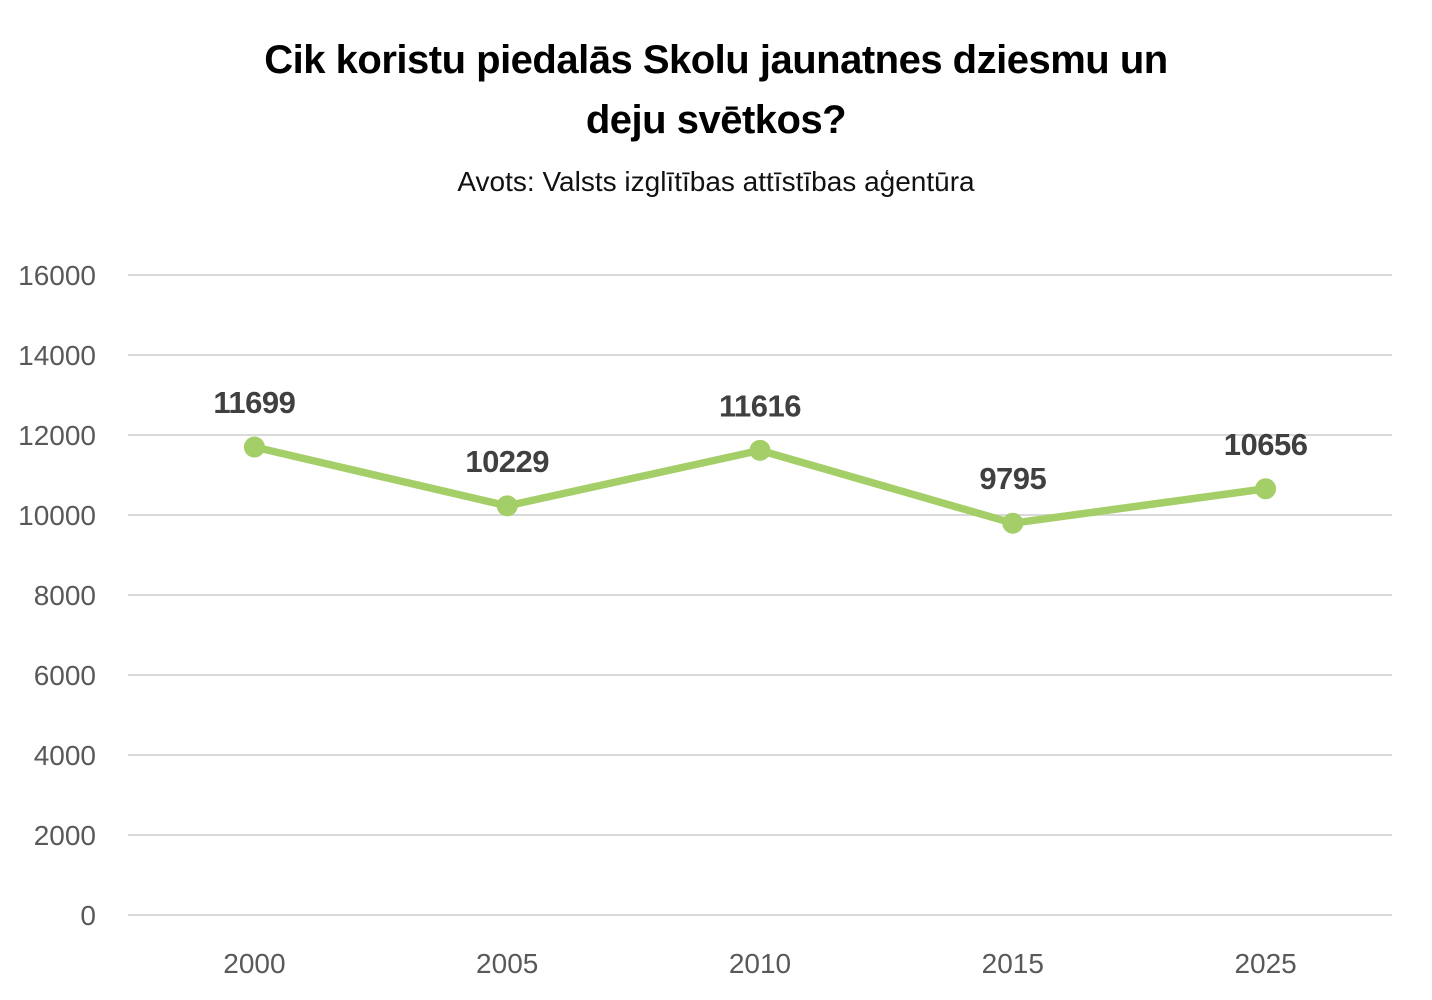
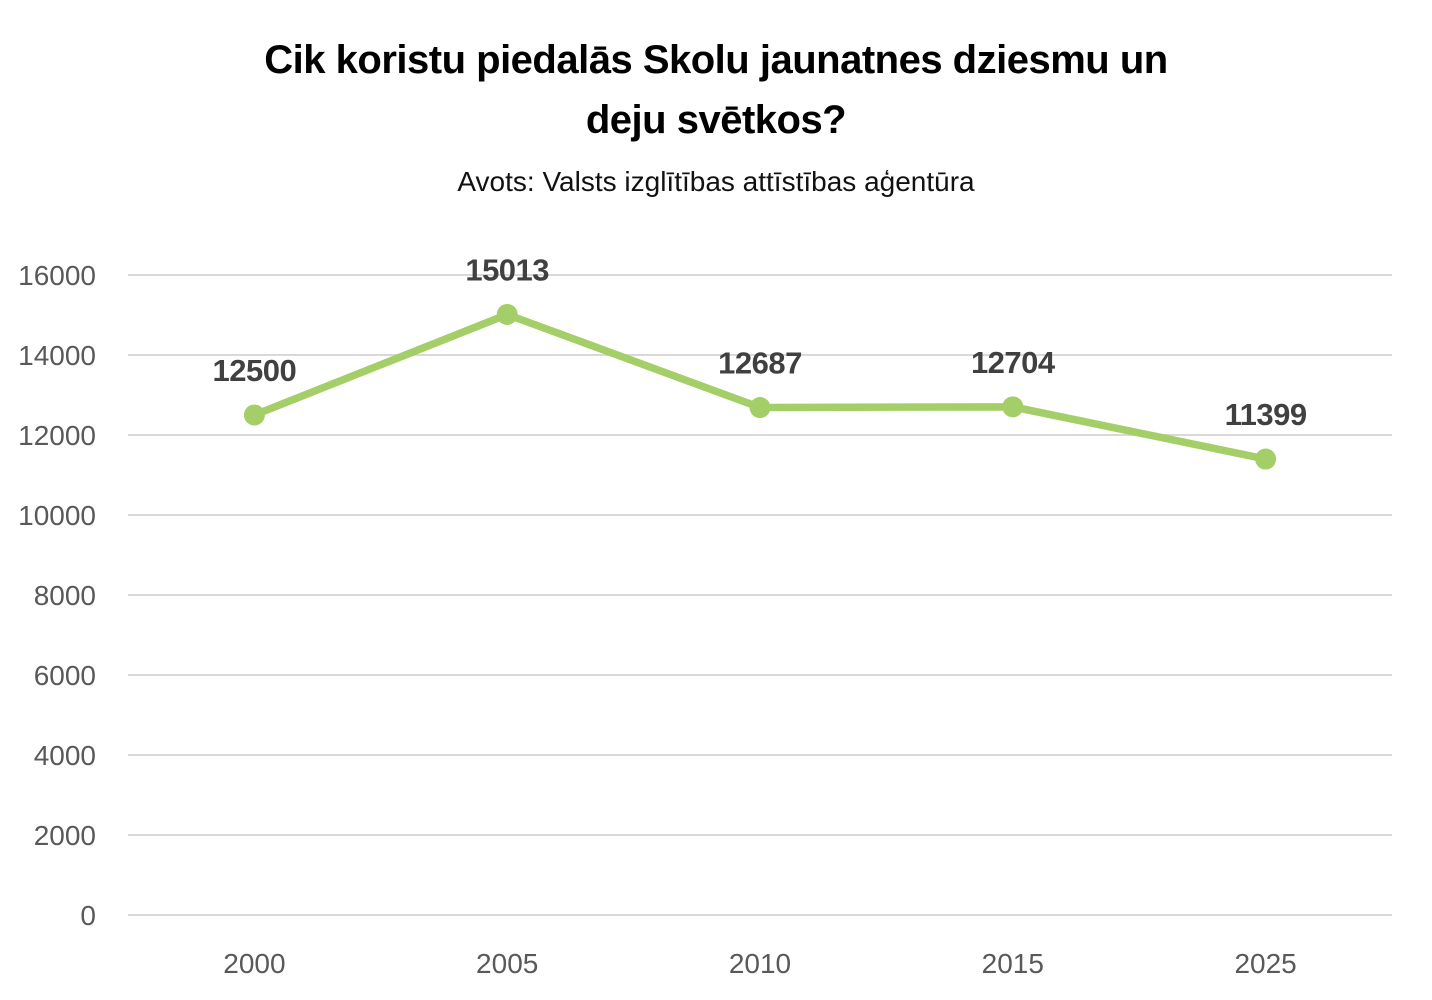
2000: 11699 -> 12500
2005: 10229 -> 15013
2010: 11616 -> 12687
2015: 9795 -> 12704
2025: 10656 -> 11399
